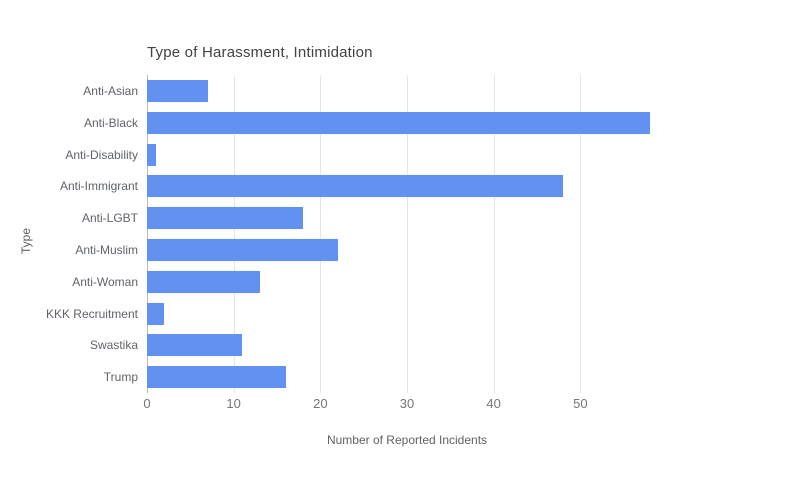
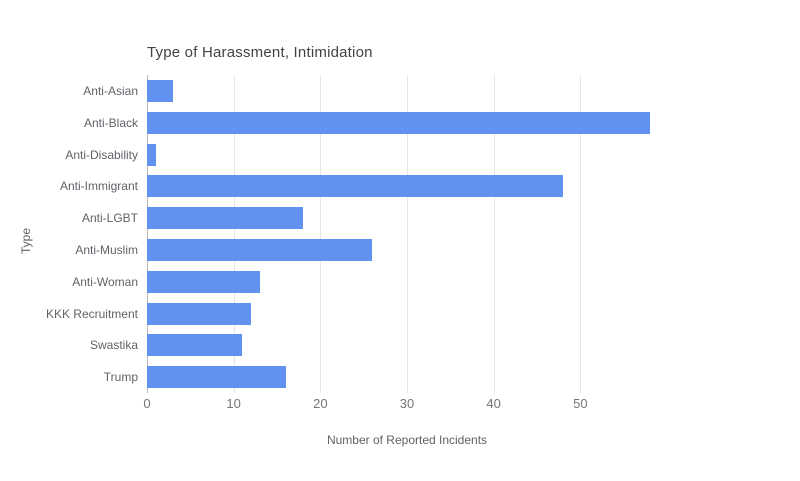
Anti-Asian: 7 -> 3
Anti-Muslim: 22 -> 26
KKK Recruitment: 2 -> 12
